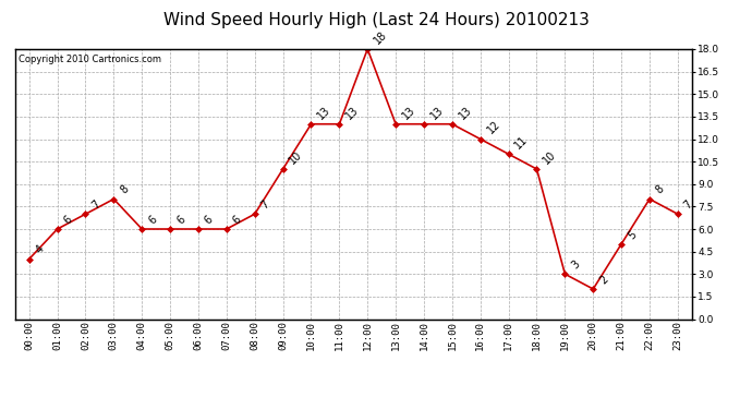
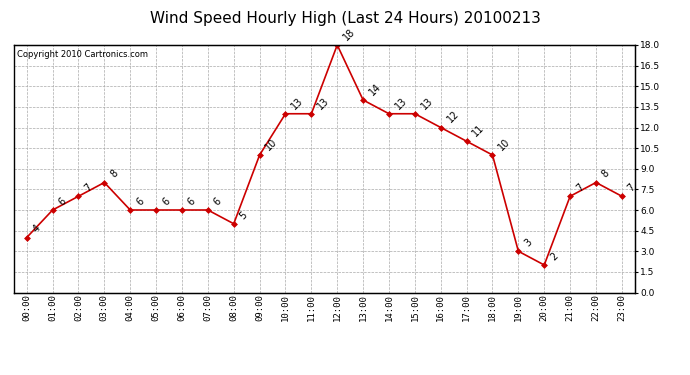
08:00: 7 -> 5
13:00: 13 -> 14
21:00: 5 -> 7
